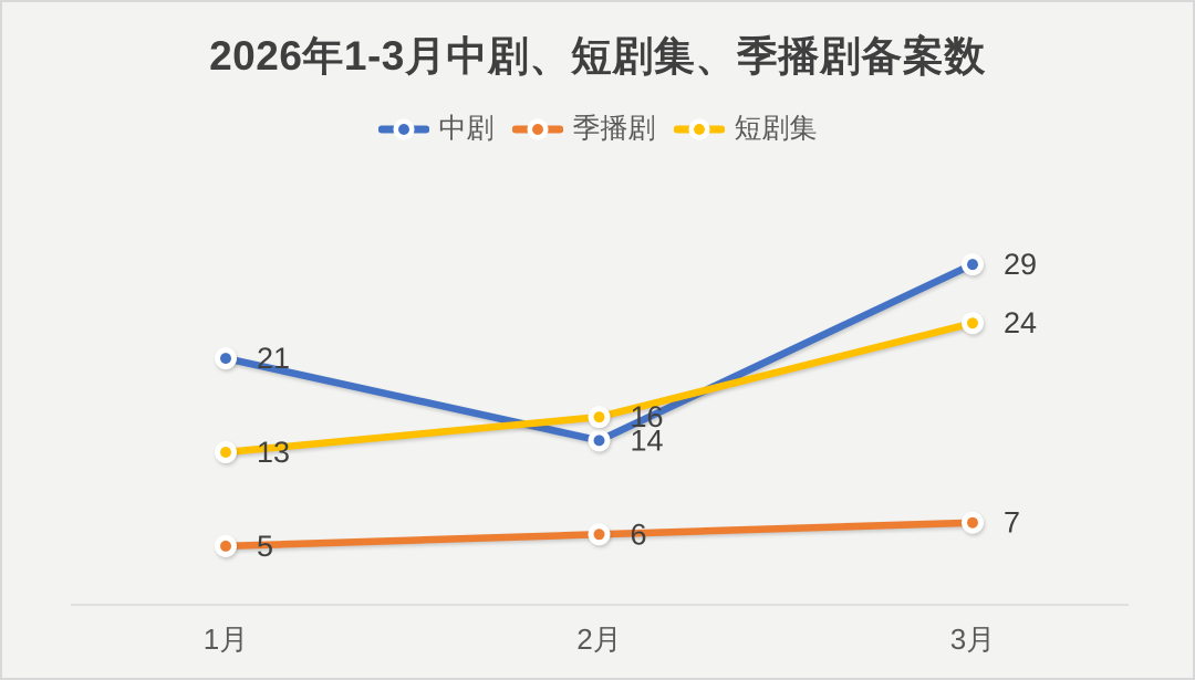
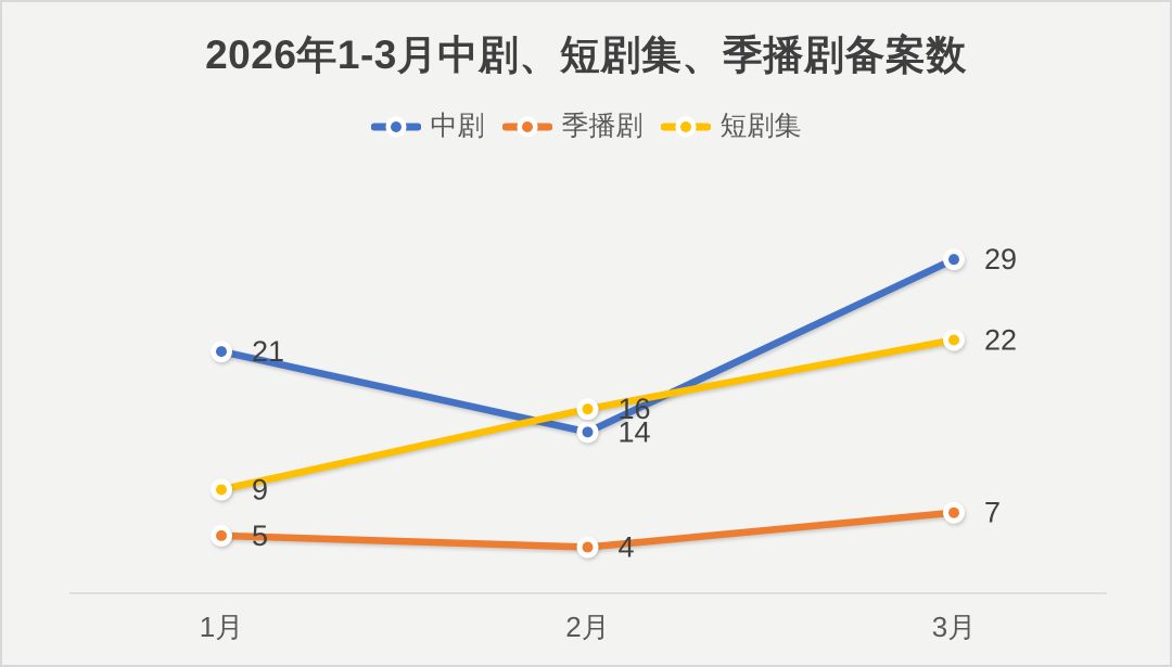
短剧集/1月: 13 -> 9
季播剧/2月: 6 -> 4
短剧集/3月: 24 -> 22
